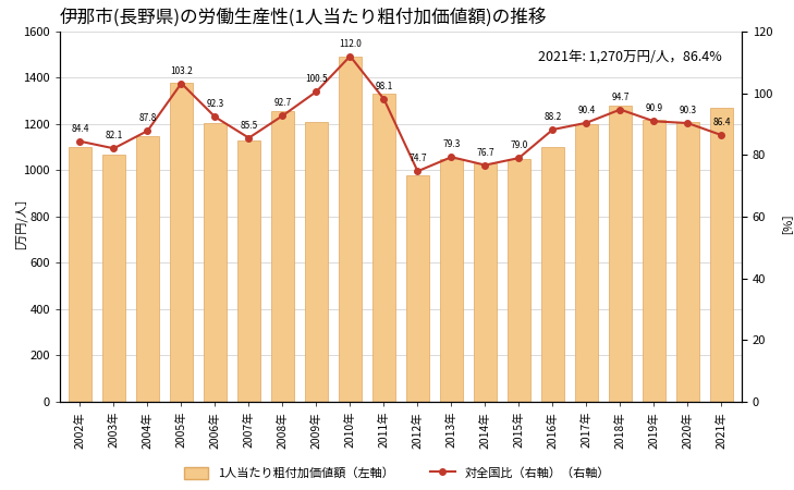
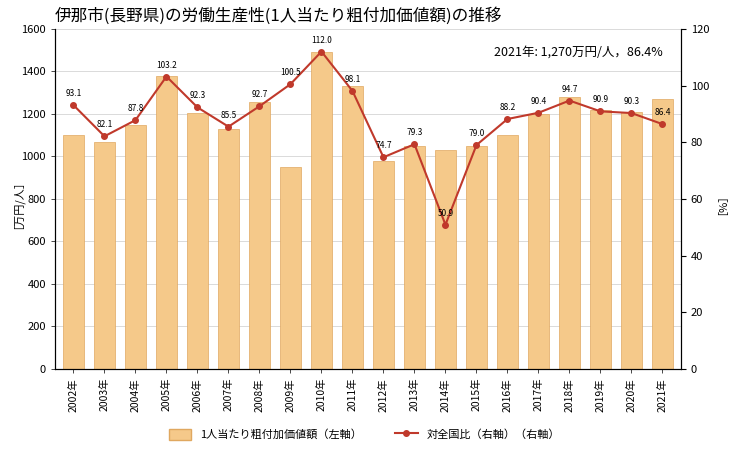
対全国比（右軸）（右軸）/2002年: 84.4 -> 93.1
1人当たり粗付加価値額（左軸）/2009年: 1210 -> 950
対全国比（右軸）（右軸）/2014年: 76.7 -> 50.9
